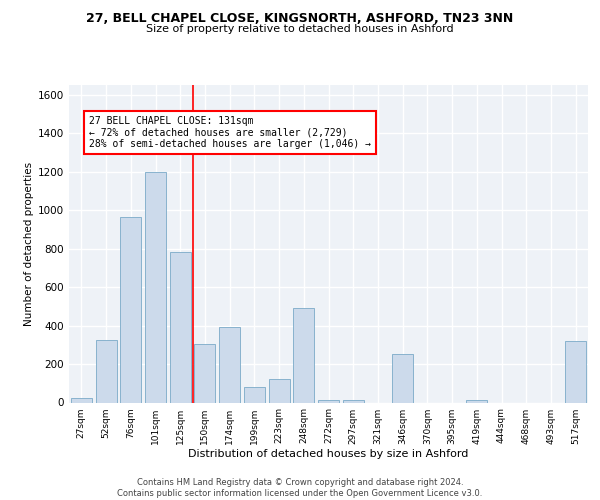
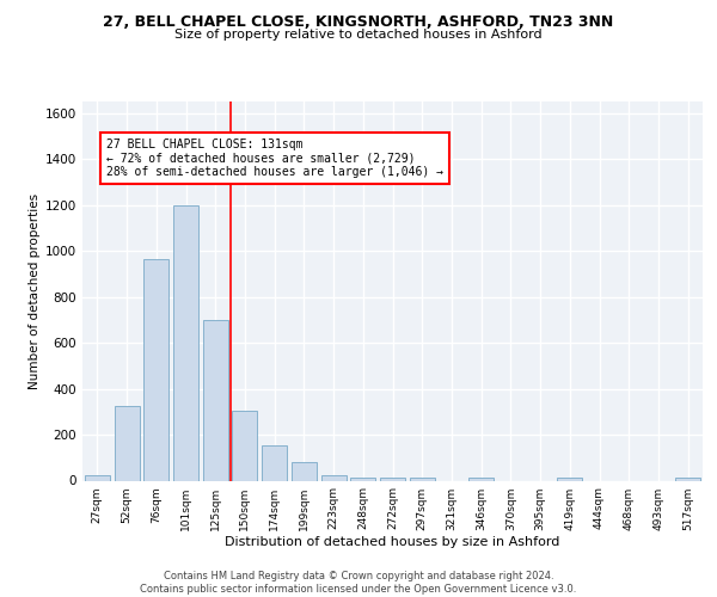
125sqm: 780 -> 700
174sqm: 390 -> 160
223sqm: 120 -> 20
248sqm: 490 -> 20
346sqm: 250 -> 20
517sqm: 320 -> 20
